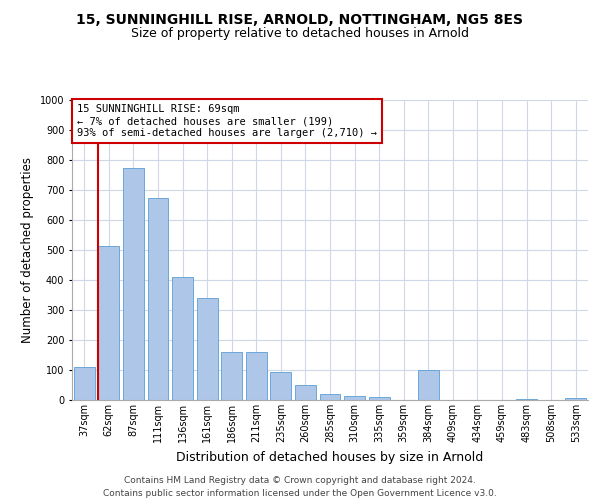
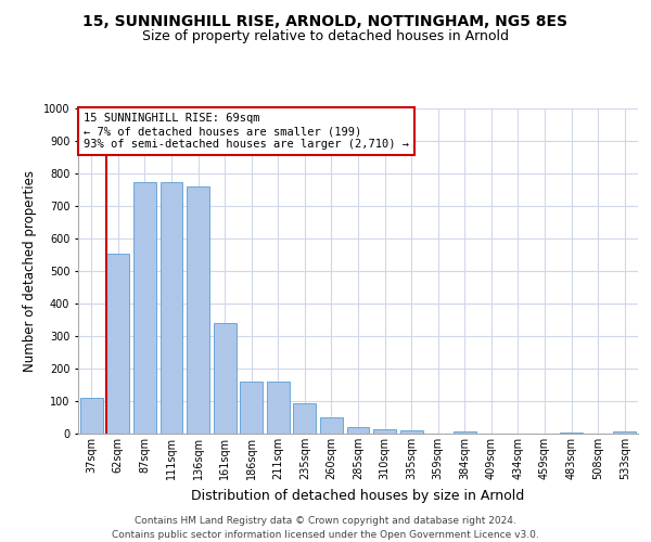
62sqm: 515 -> 555
111sqm: 675 -> 775
136sqm: 410 -> 760
384sqm: 100 -> 8
